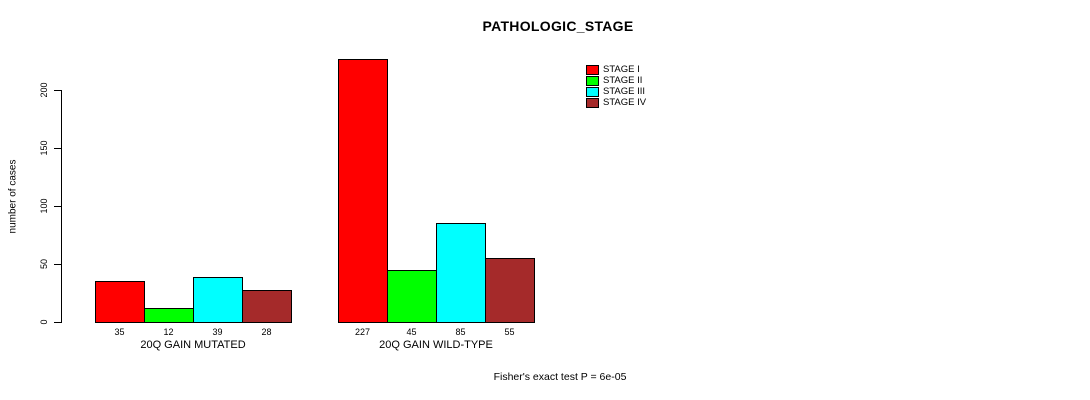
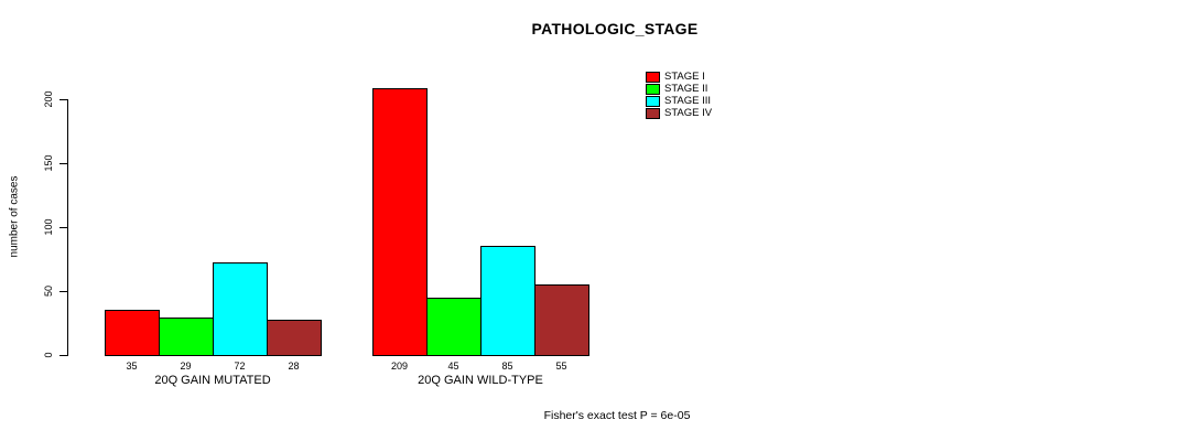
STAGE II/20Q GAIN MUTATED: 12 -> 29
STAGE III/20Q GAIN MUTATED: 39 -> 72
STAGE I/20Q GAIN WILD-TYPE: 227 -> 209
